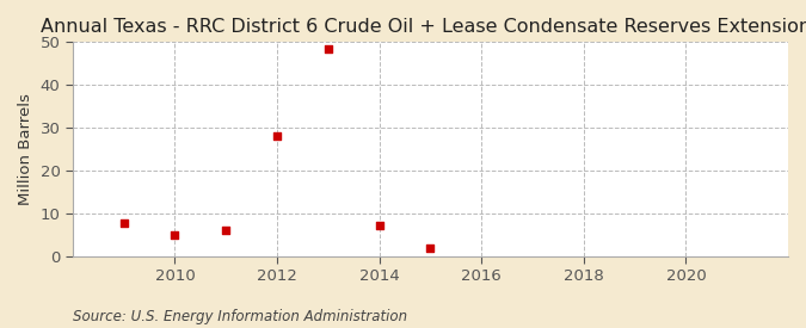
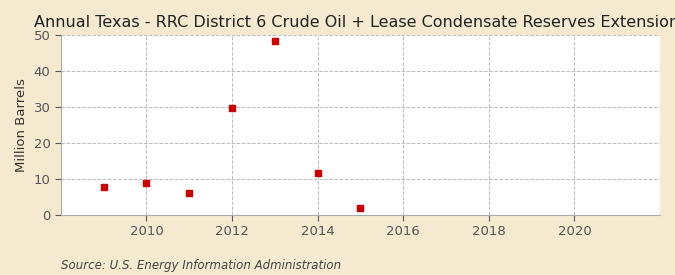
2010: 5.0 -> 8.8
2012: 28.0 -> 29.7
2014: 7.0 -> 11.5
